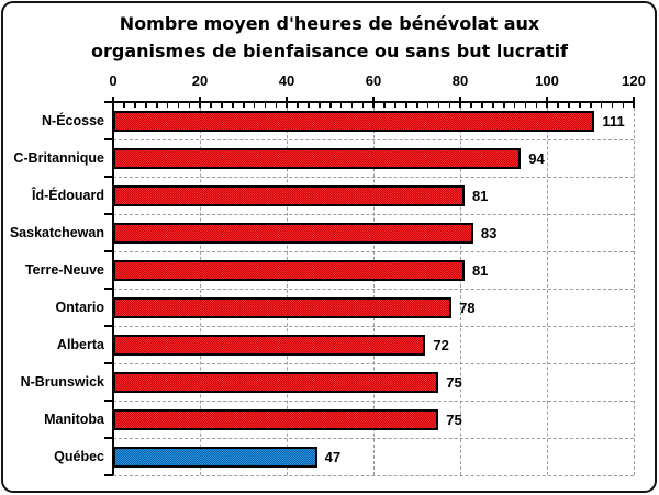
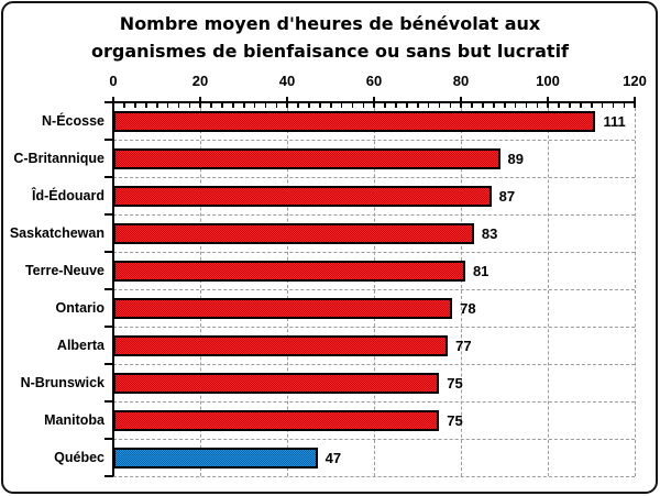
C-Britannique: 94 -> 89
Îd-Édouard: 81 -> 87
Alberta: 72 -> 77
